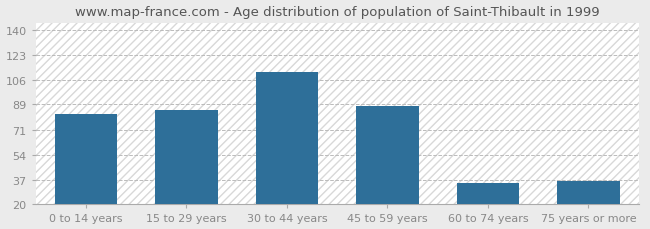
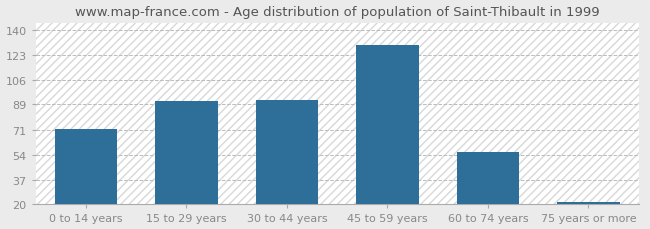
0 to 14 years: 82 -> 72
15 to 29 years: 85 -> 91
30 to 44 years: 111 -> 92
45 to 59 years: 88 -> 130
60 to 74 years: 35 -> 56
75 years or more: 36 -> 22
